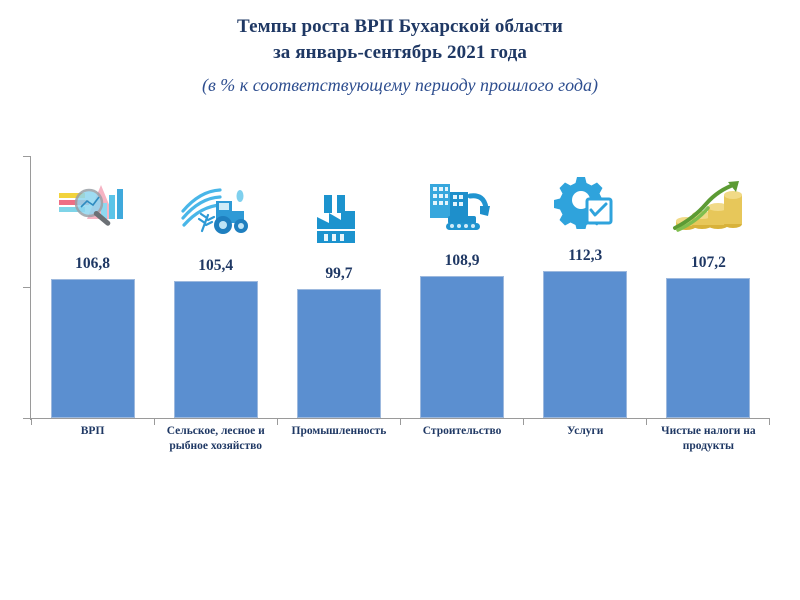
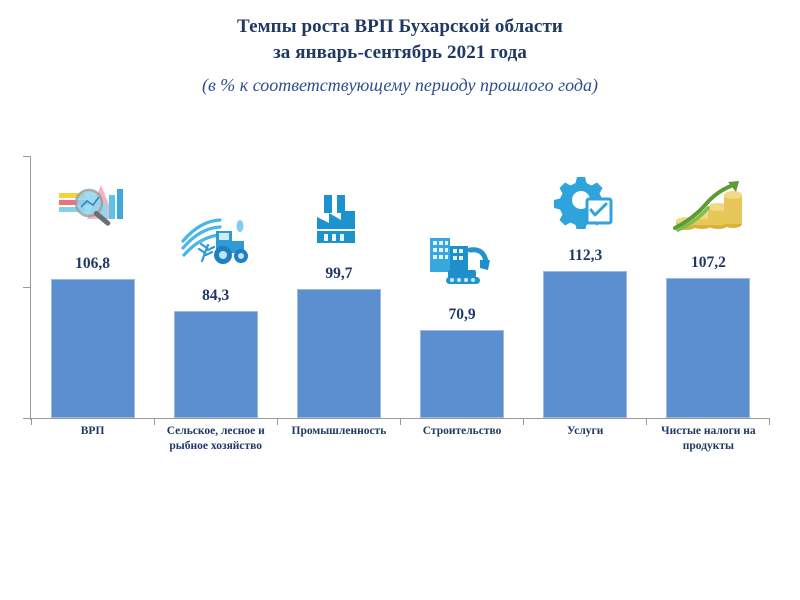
Сельское, лесное и рыбное хозяйство: 105,4 -> 84,3
Строительство: 108,9 -> 70,9
